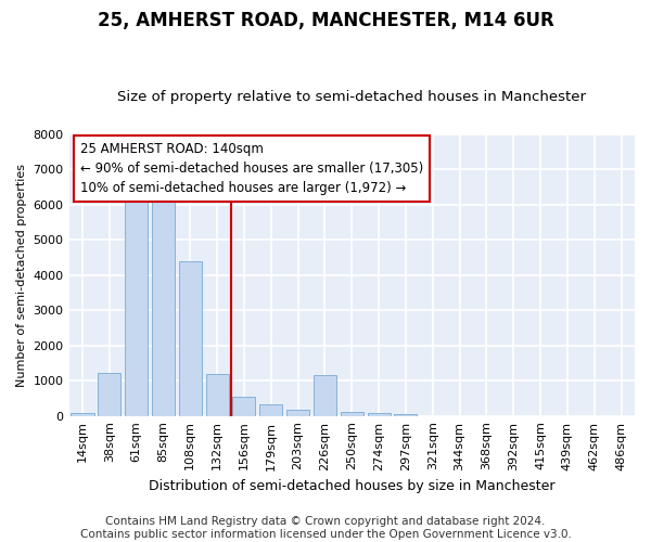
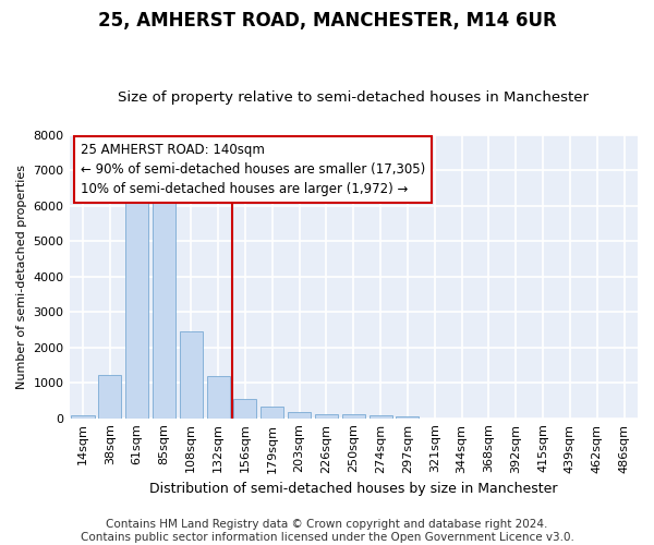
108sqm: 4400 -> 2450
226sqm: 1150 -> 120
